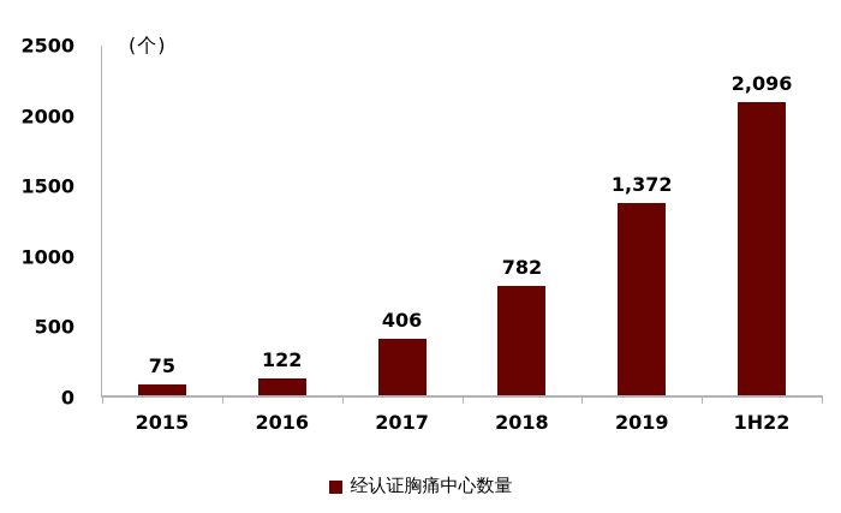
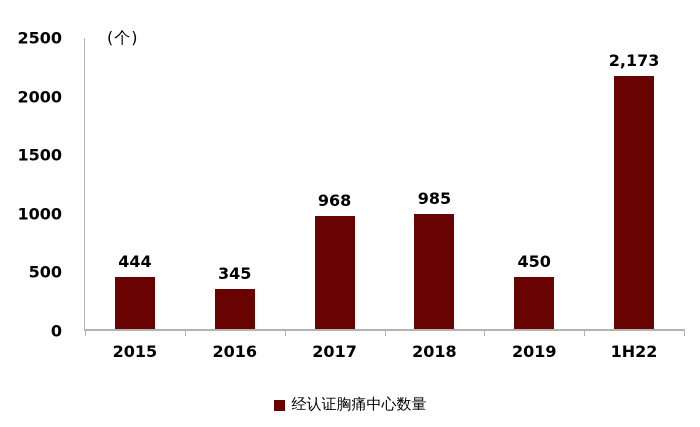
2015: 75 -> 444
2016: 122 -> 345
2017: 406 -> 968
2018: 782 -> 985
2019: 1,372 -> 450
1H22: 2,096 -> 2,173
